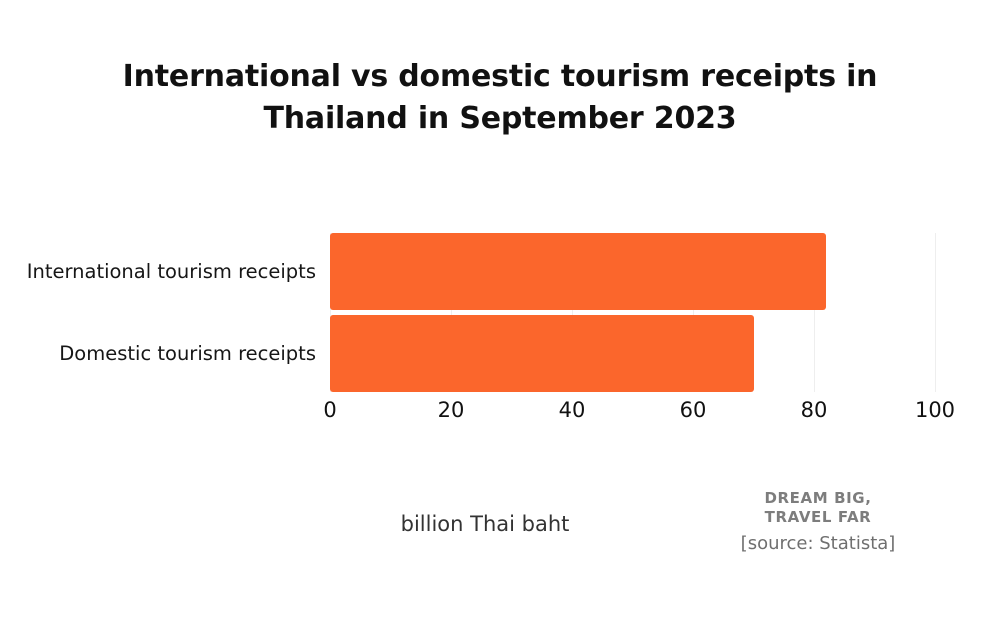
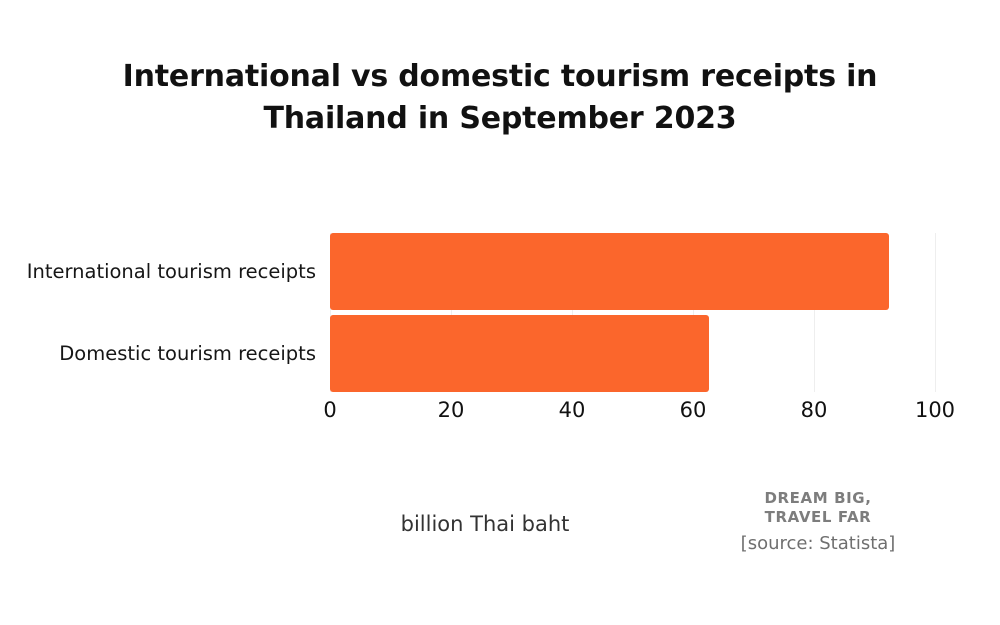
International tourism receipts: 82 -> 92
Domestic tourism receipts: 70 -> 63
